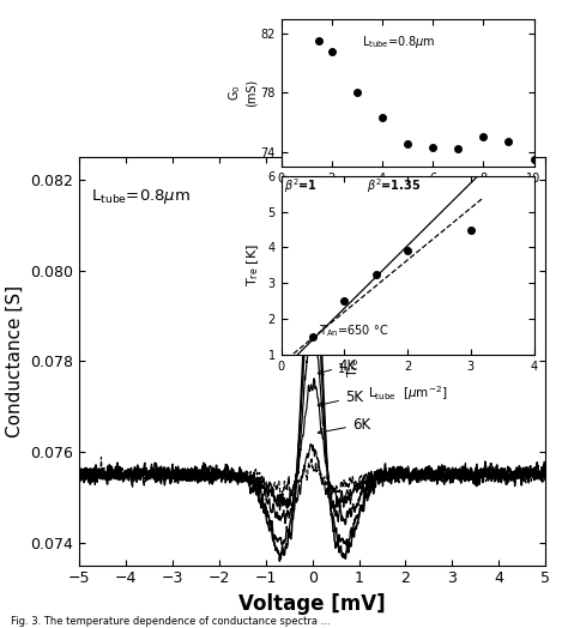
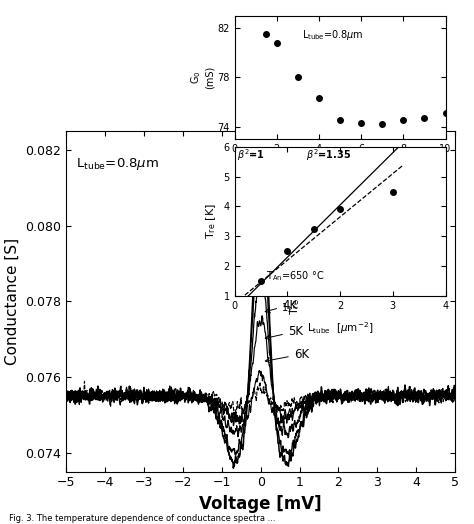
8: 75.0 -> 74.5
10: 73.5 -> 75.1
